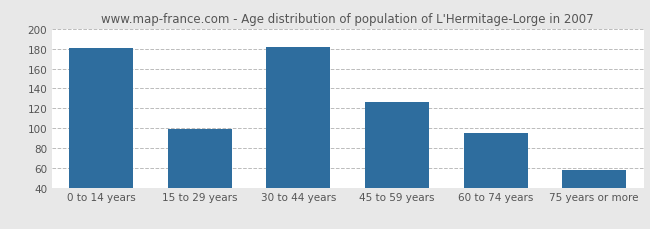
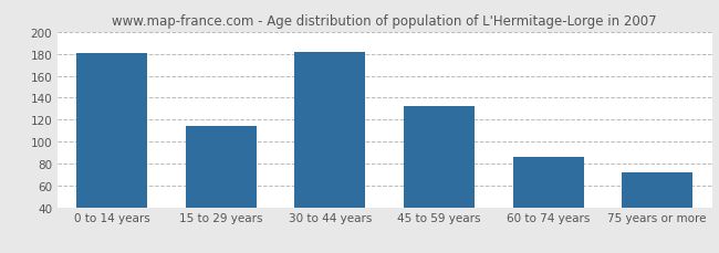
15 to 29 years: 99 -> 114
45 to 59 years: 126 -> 132
60 to 74 years: 95 -> 86
75 years or more: 58 -> 72
